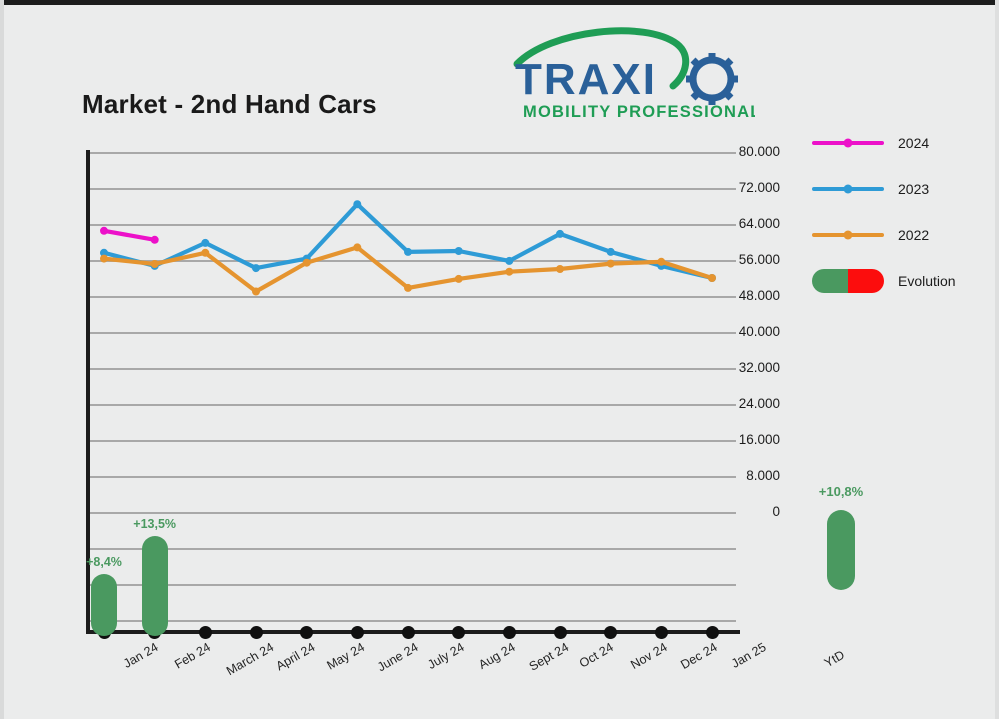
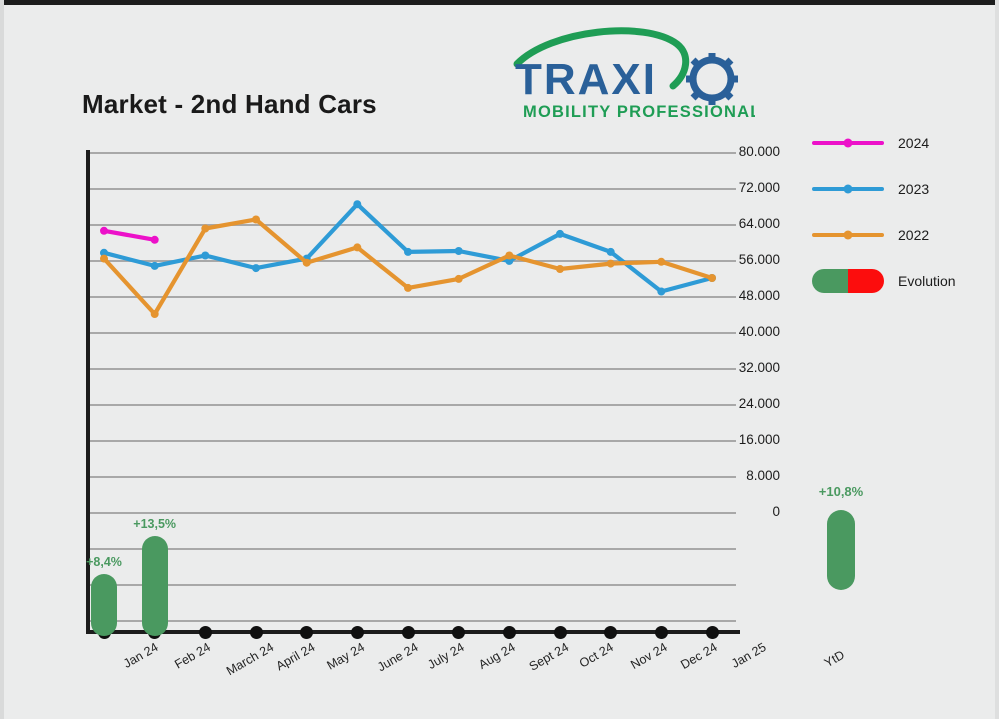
2022/Feb 24: 55000 -> 44000
2023/March 24: 60000 -> 57000
2022/March 24: 58000 -> 63000
2022/April 24: 49000 -> 65000
2022/Sept 24: 53000 -> 57000
2023/Dec 24: 55000 -> 49000
